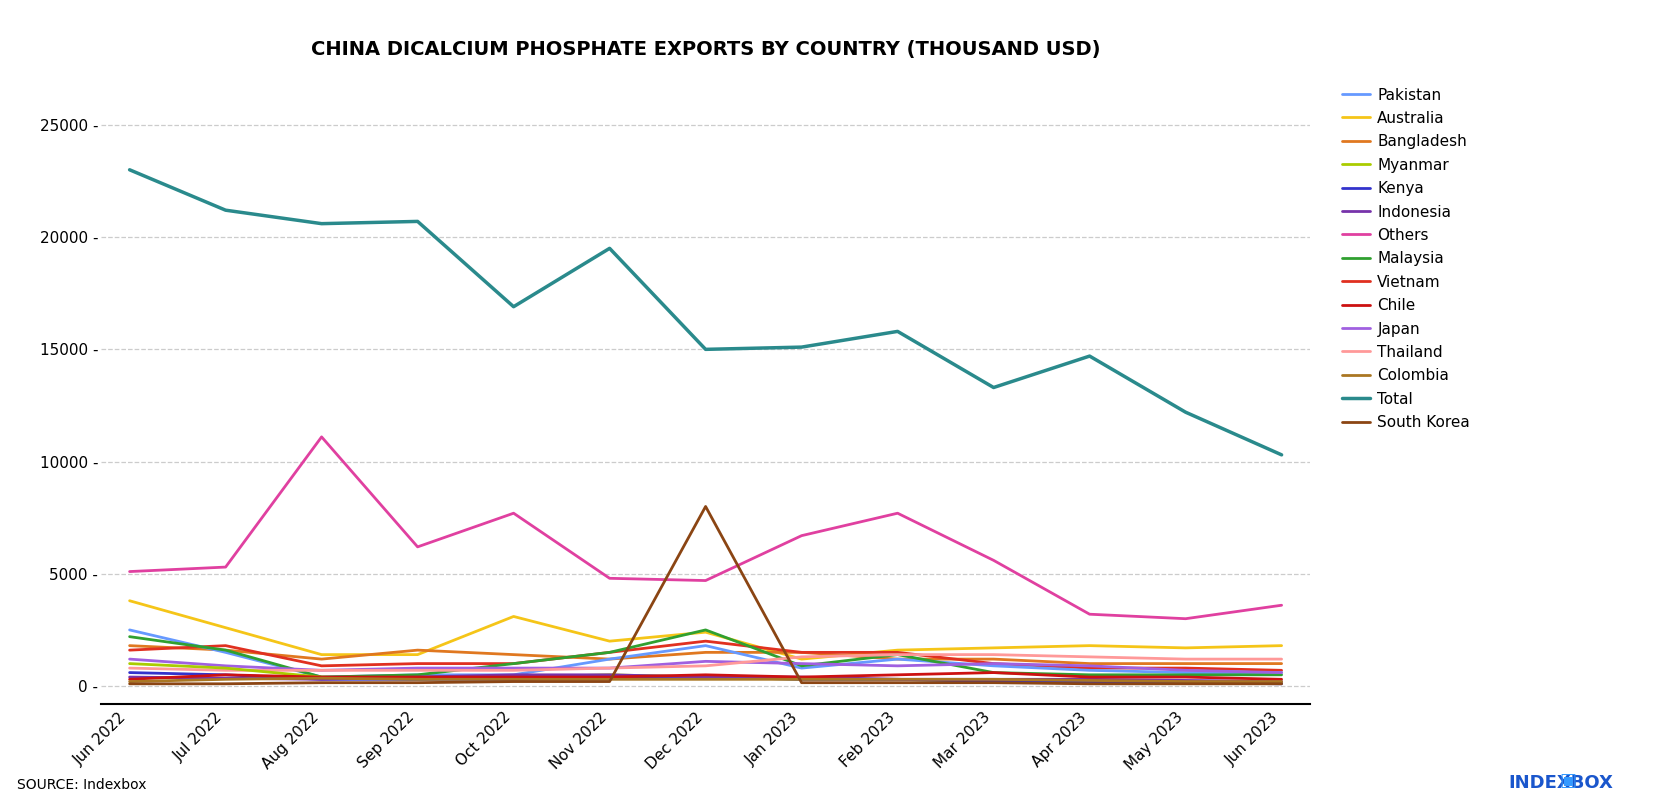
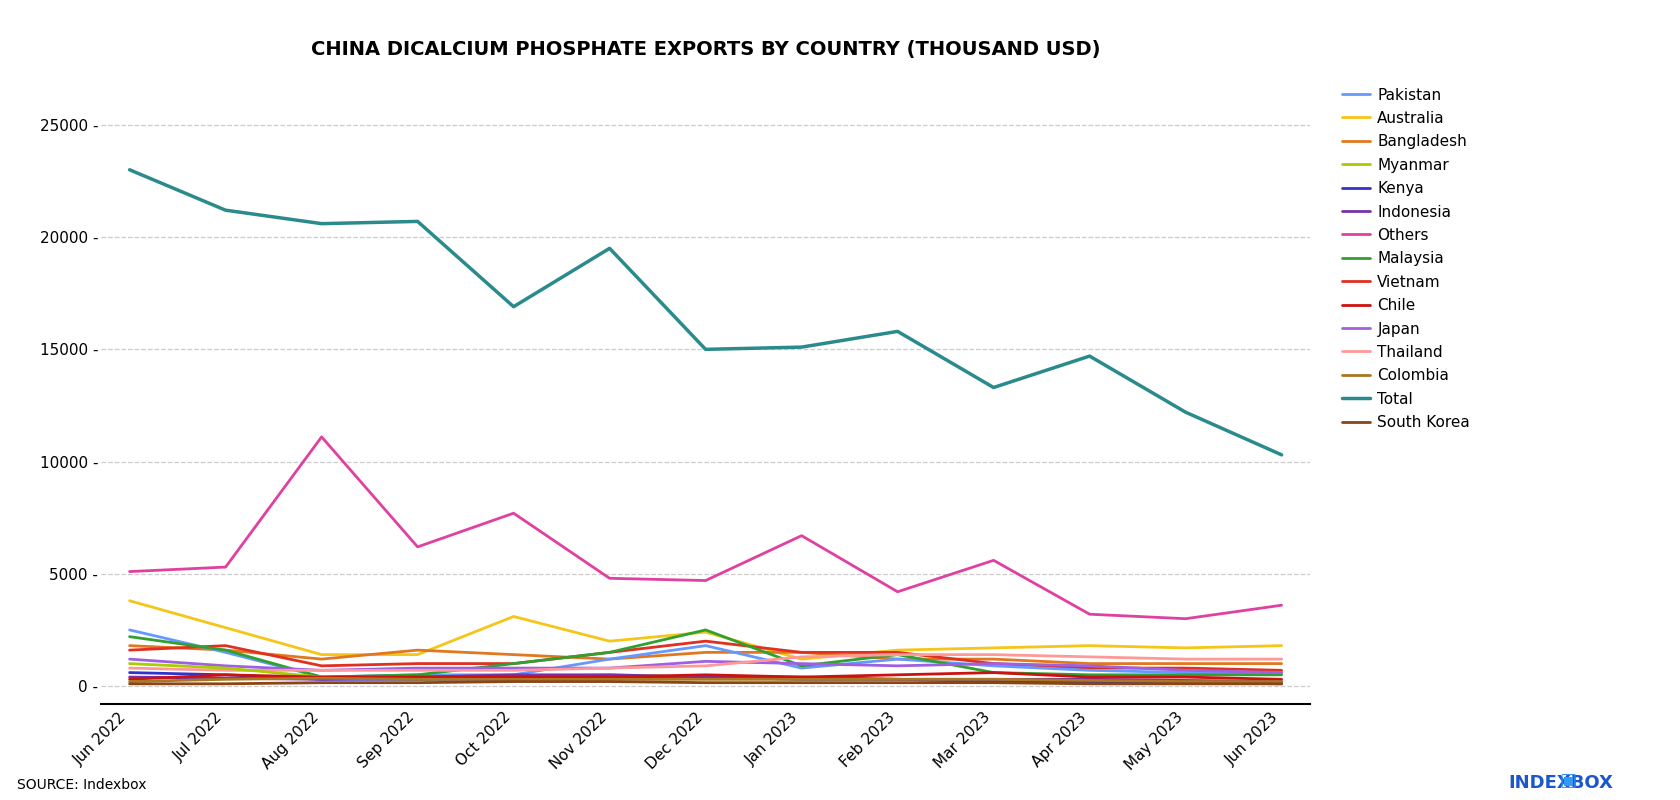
South Korea/Dec 2022: 8000 - -> 150 -
Others/Feb 2023: 7700 - -> 4200 -
